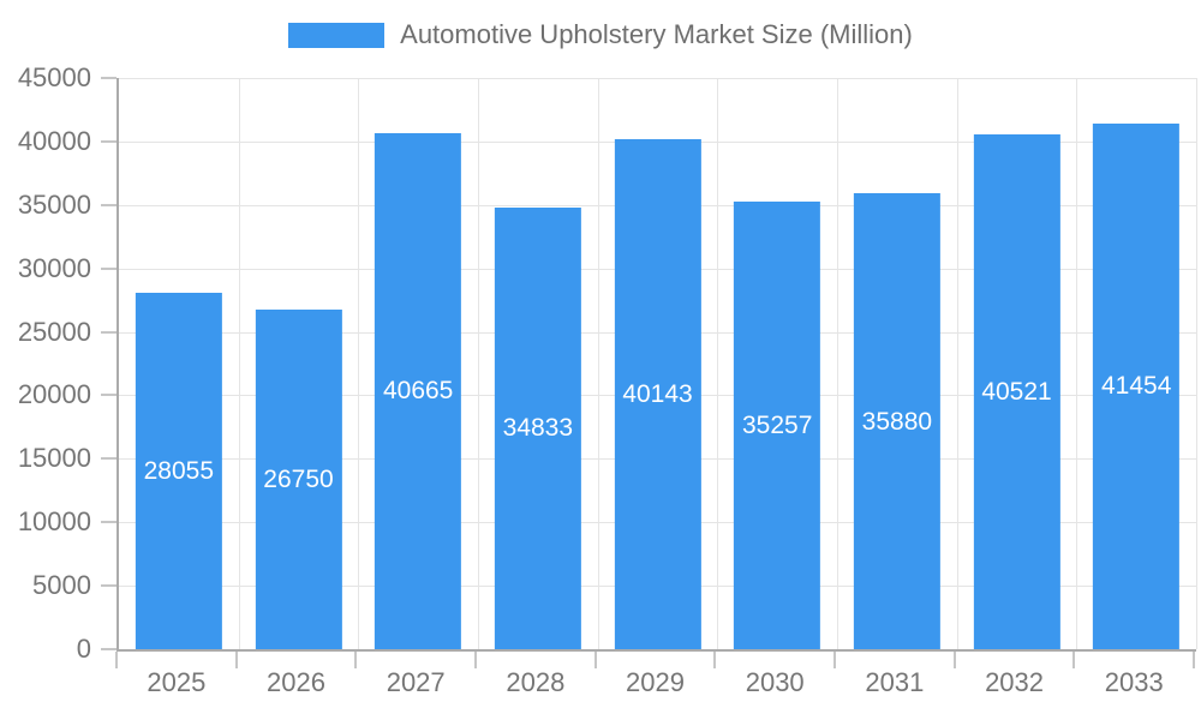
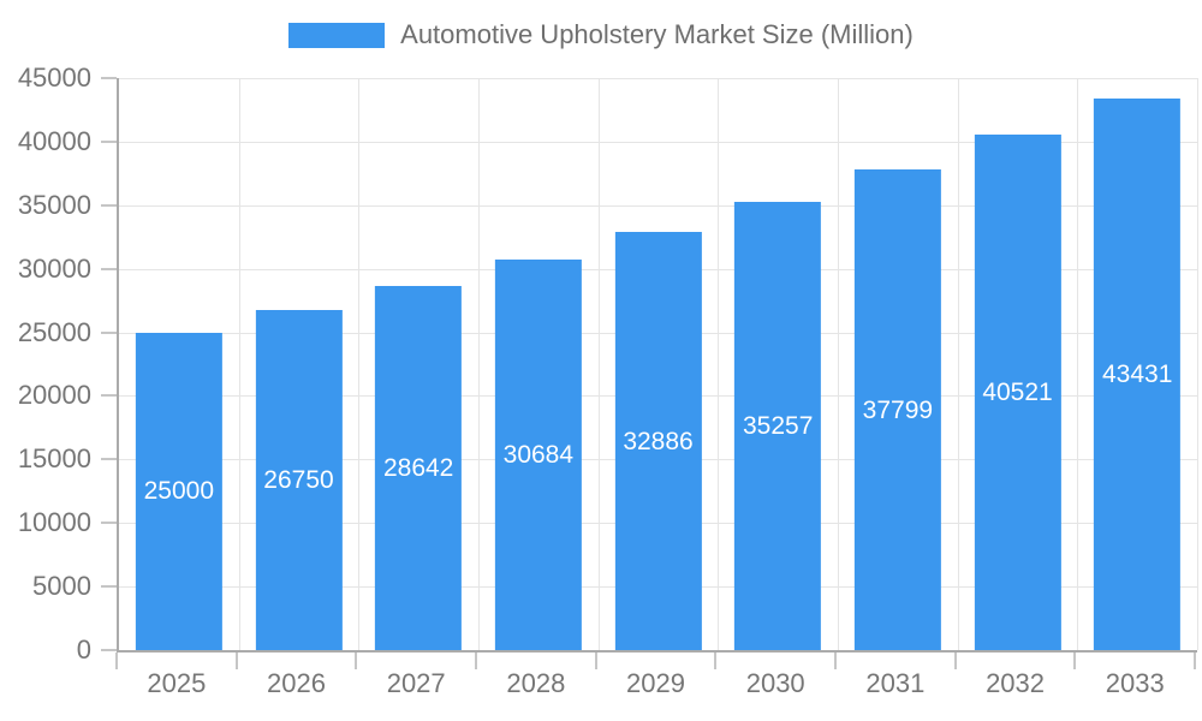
2025: 28055 -> 25000
2027: 40665 -> 28642
2028: 34833 -> 30684
2029: 40143 -> 32886
2031: 35880 -> 37799
2033: 41454 -> 43431
